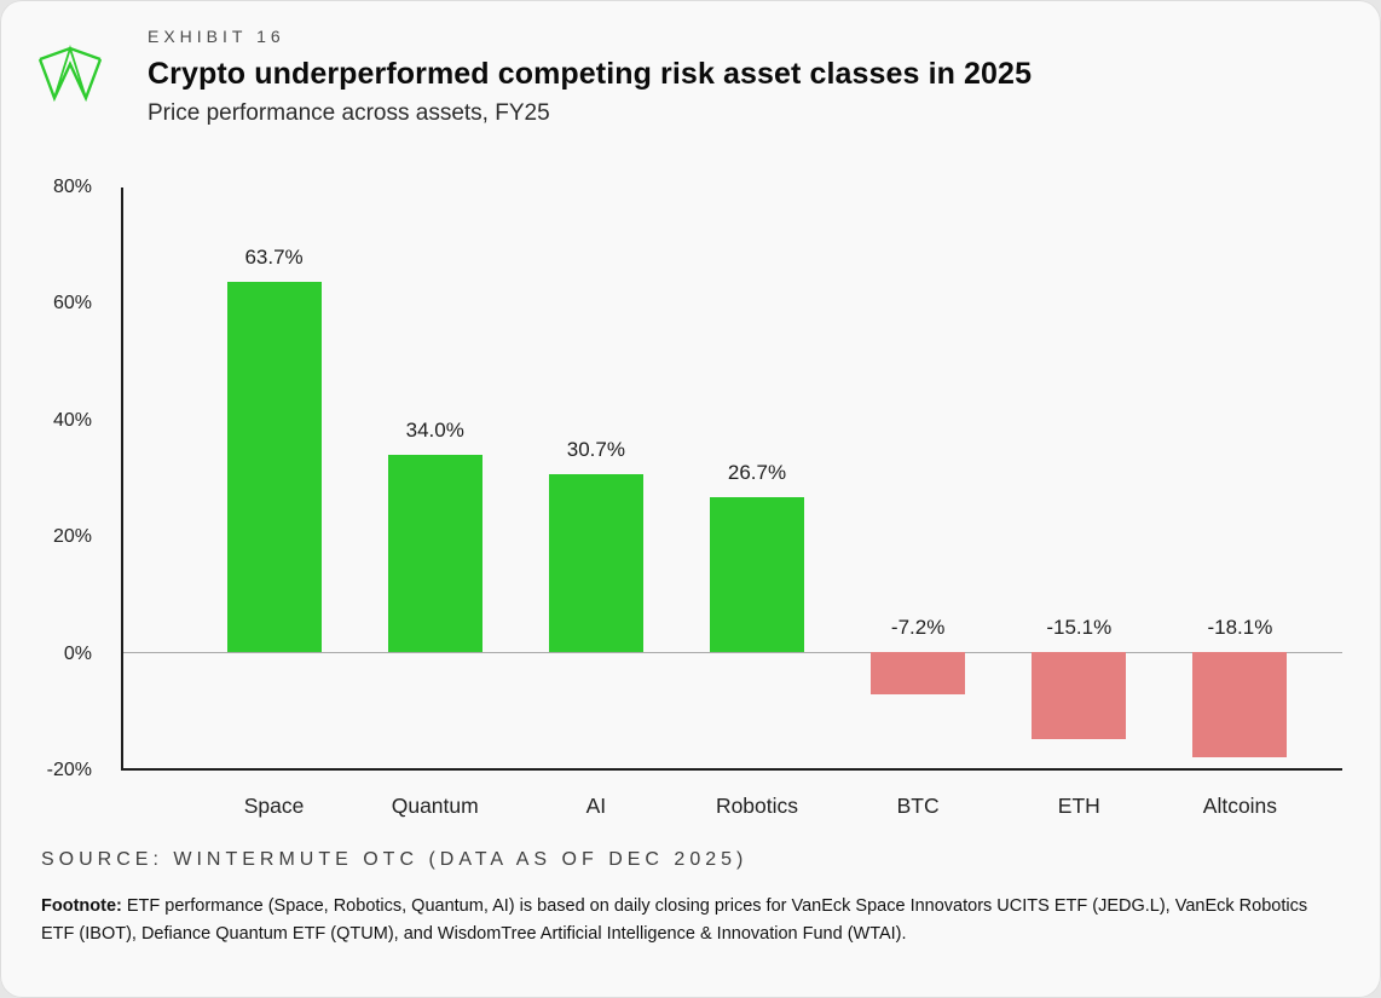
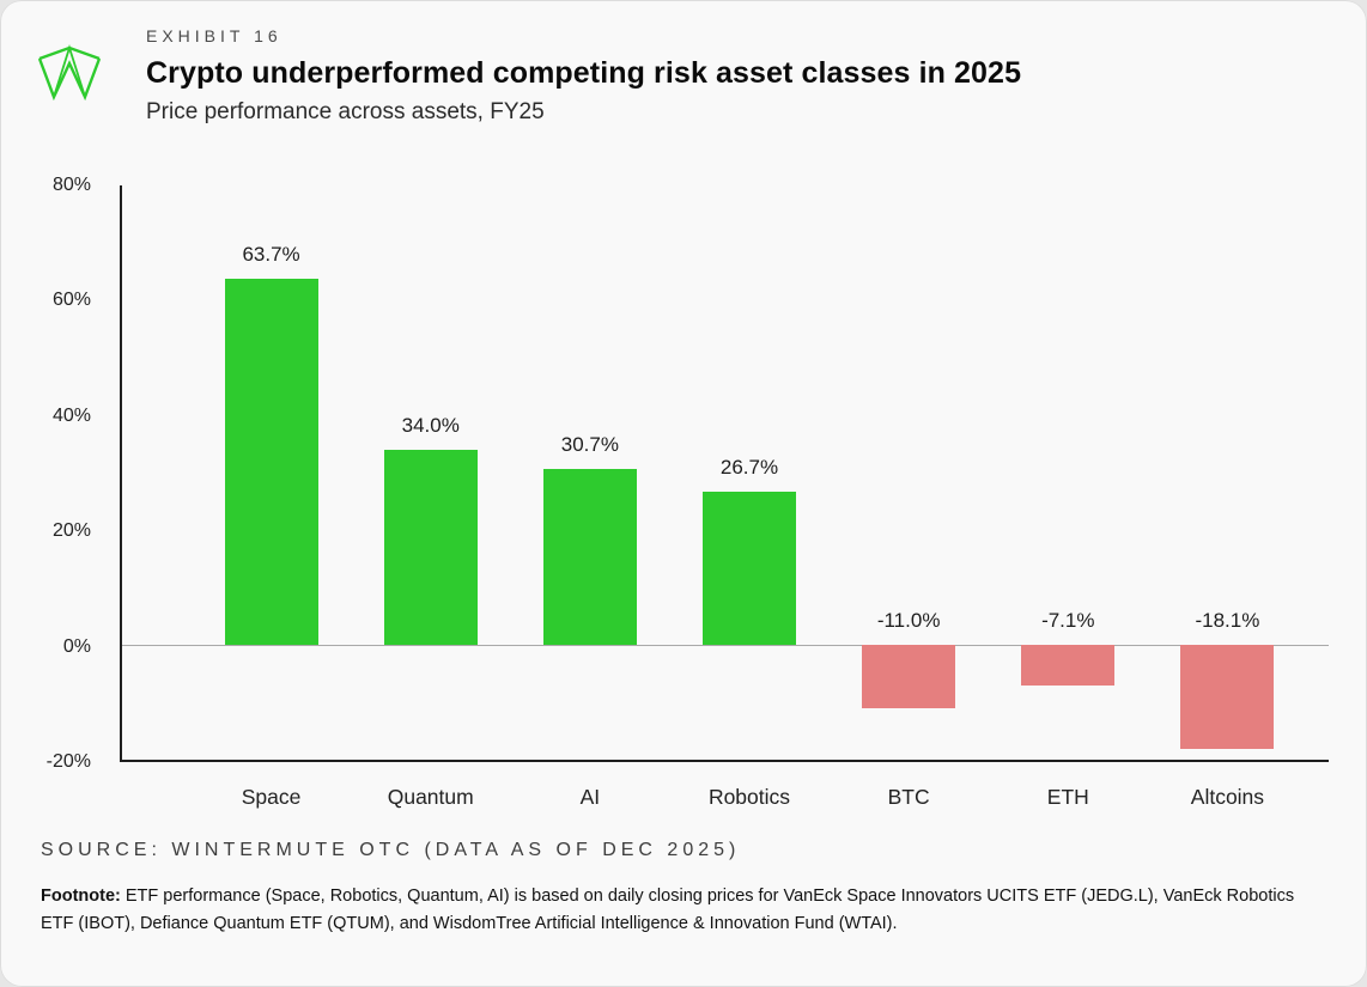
BTC: -7.2% -> -11.0%
ETH: -15.1% -> -7.1%
